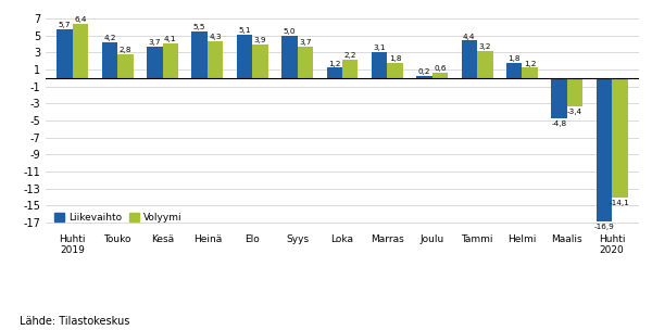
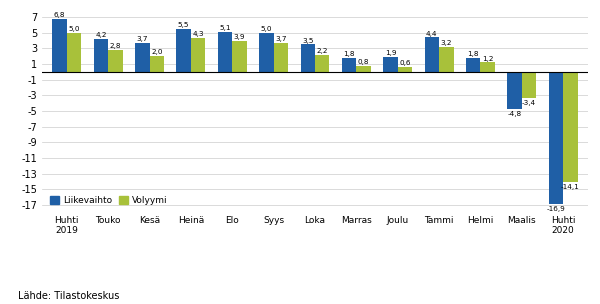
Liikevaihto/Huhti 2019: 5,7 -> 6,8
Volyymi/Huhti 2019: 6,4 -> 5,0
Volyymi/Kesä: 4,1 -> 2,0
Liikevaihto/Loka: 1,2 -> 3,5
Liikevaihto/Marras: 3,1 -> 1,8
Volyymi/Marras: 1,8 -> 0,8
Liikevaihto/Joulu: 0,2 -> 1,9
